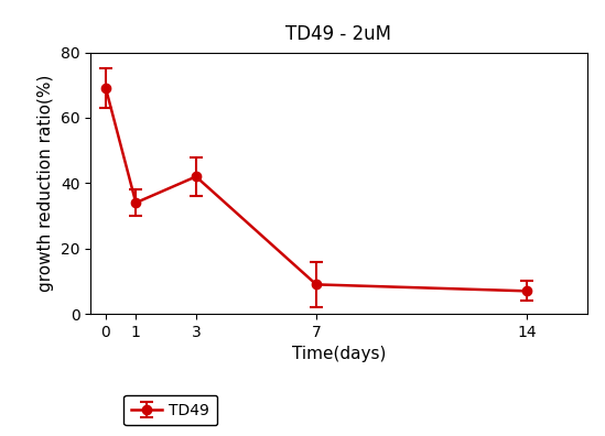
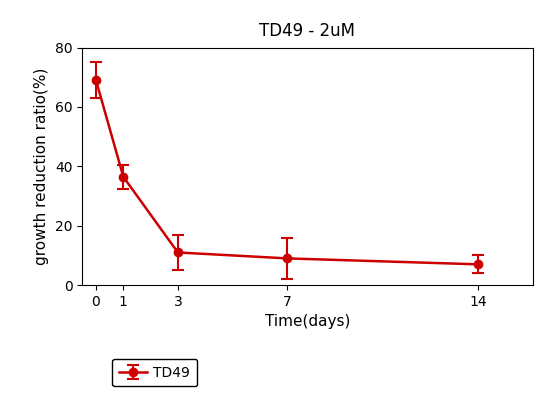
1: 34.0 -> 36.5
3: 42.0 -> 11.0
